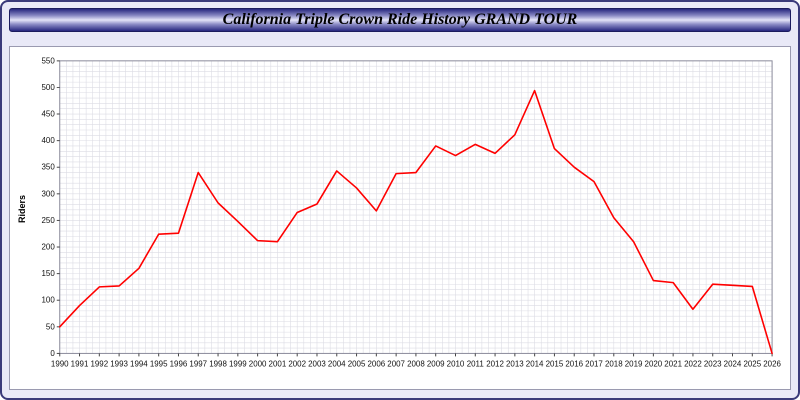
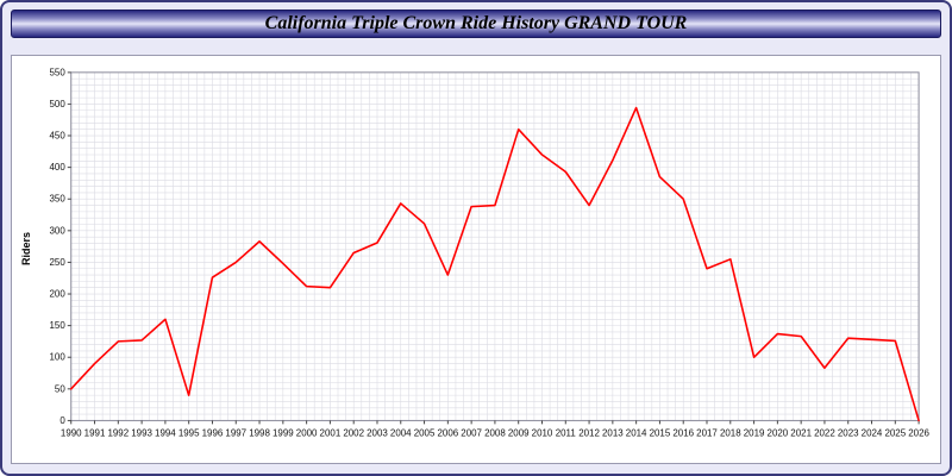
1995: 220 -> 40
1997: 340 -> 250
2006: 270 -> 230
2009: 390 -> 460
2010: 370 -> 420
2012: 380 -> 340
2017: 320 -> 240
2019: 210 -> 100
